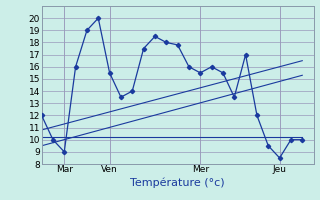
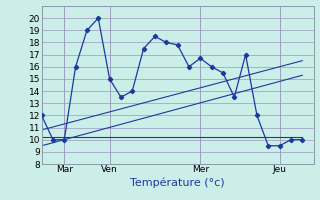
Mar: 9.0 -> 10.0
Ven: 15.5 -> 15.0
Mer: 15.5 -> 16.7
Jeu: 8.5 -> 9.5
